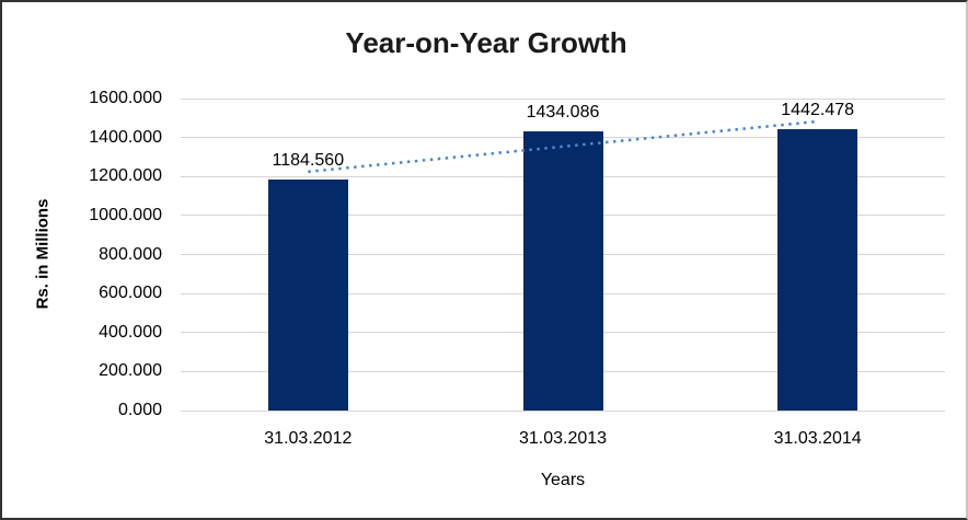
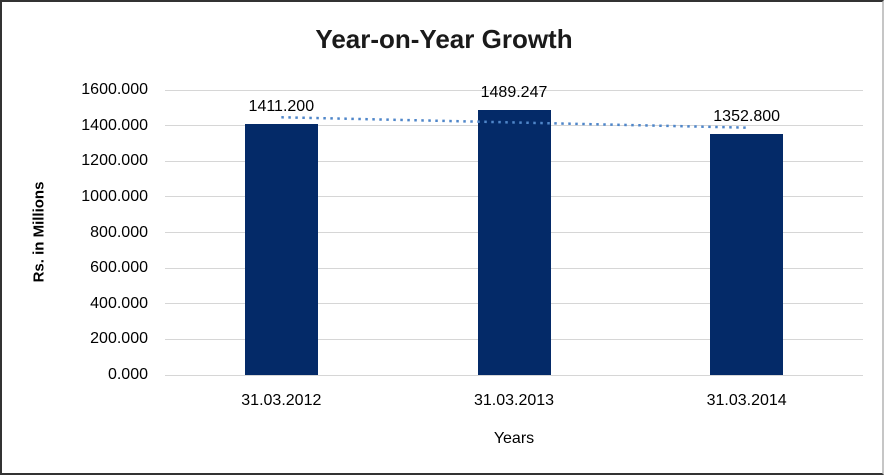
31.03.2012: 1184.560 -> 1411.200
31.03.2013: 1434.086 -> 1489.247
31.03.2014: 1442.478 -> 1352.800
